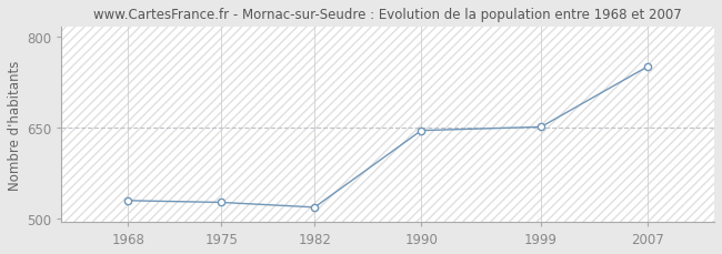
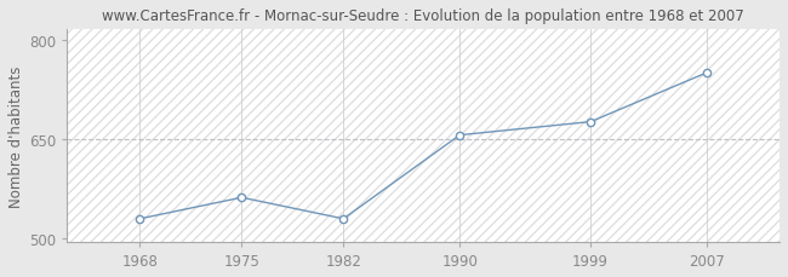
1975: 527 -> 562
1982: 519 -> 530
1990: 645 -> 656
1999: 651 -> 676
